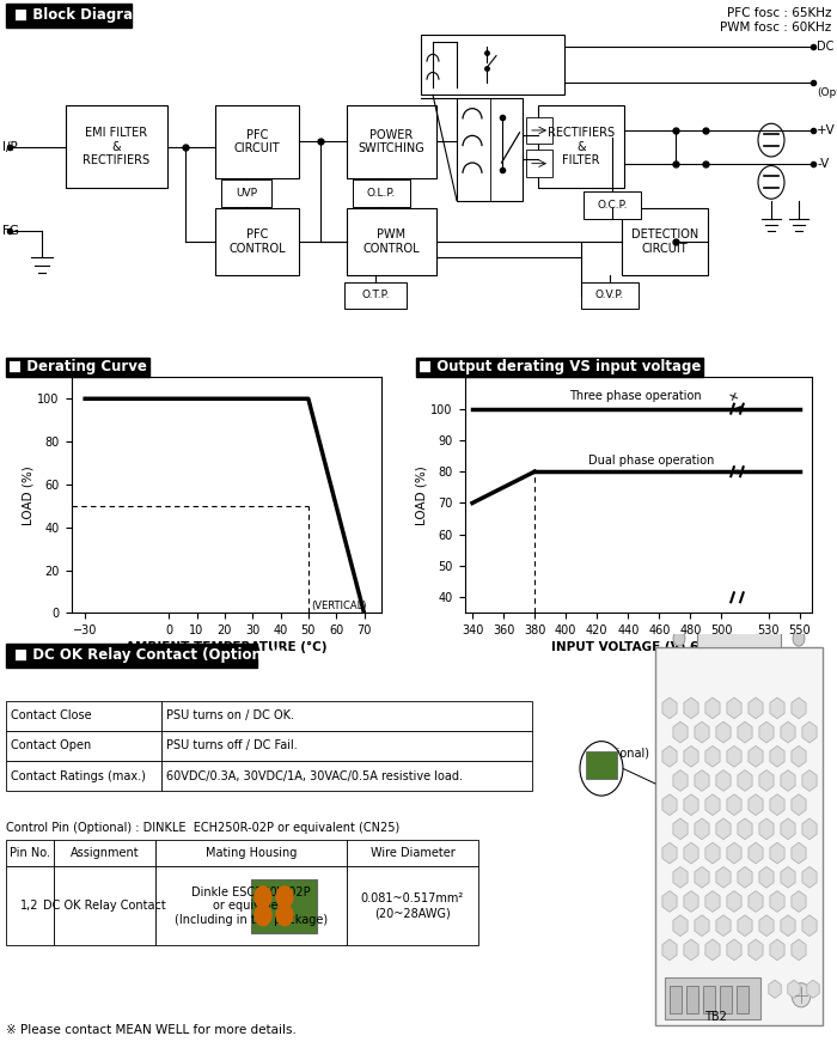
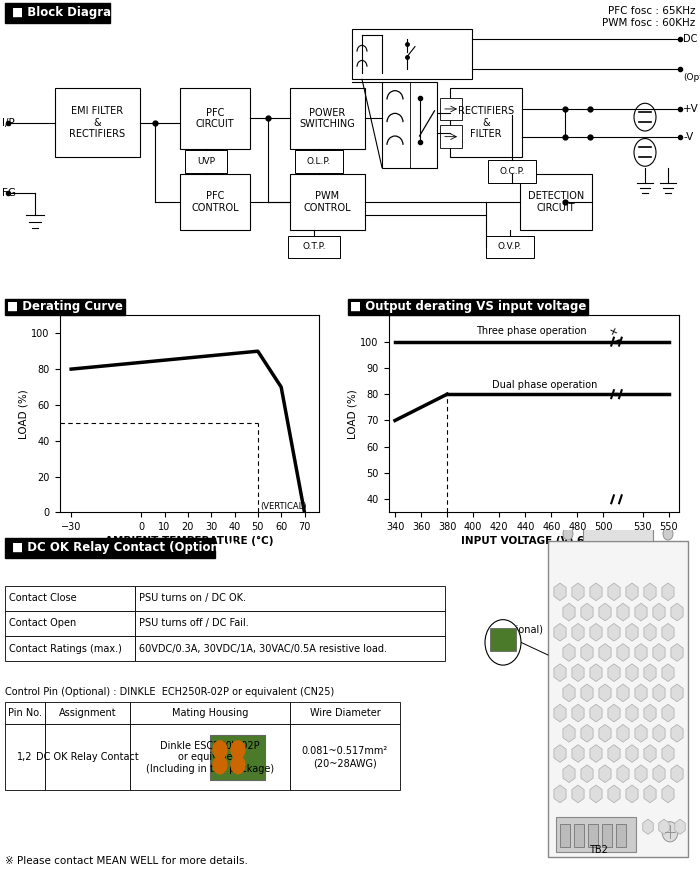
−30: 100 -> 80
50: 100 -> 90
60: 50 -> 70
